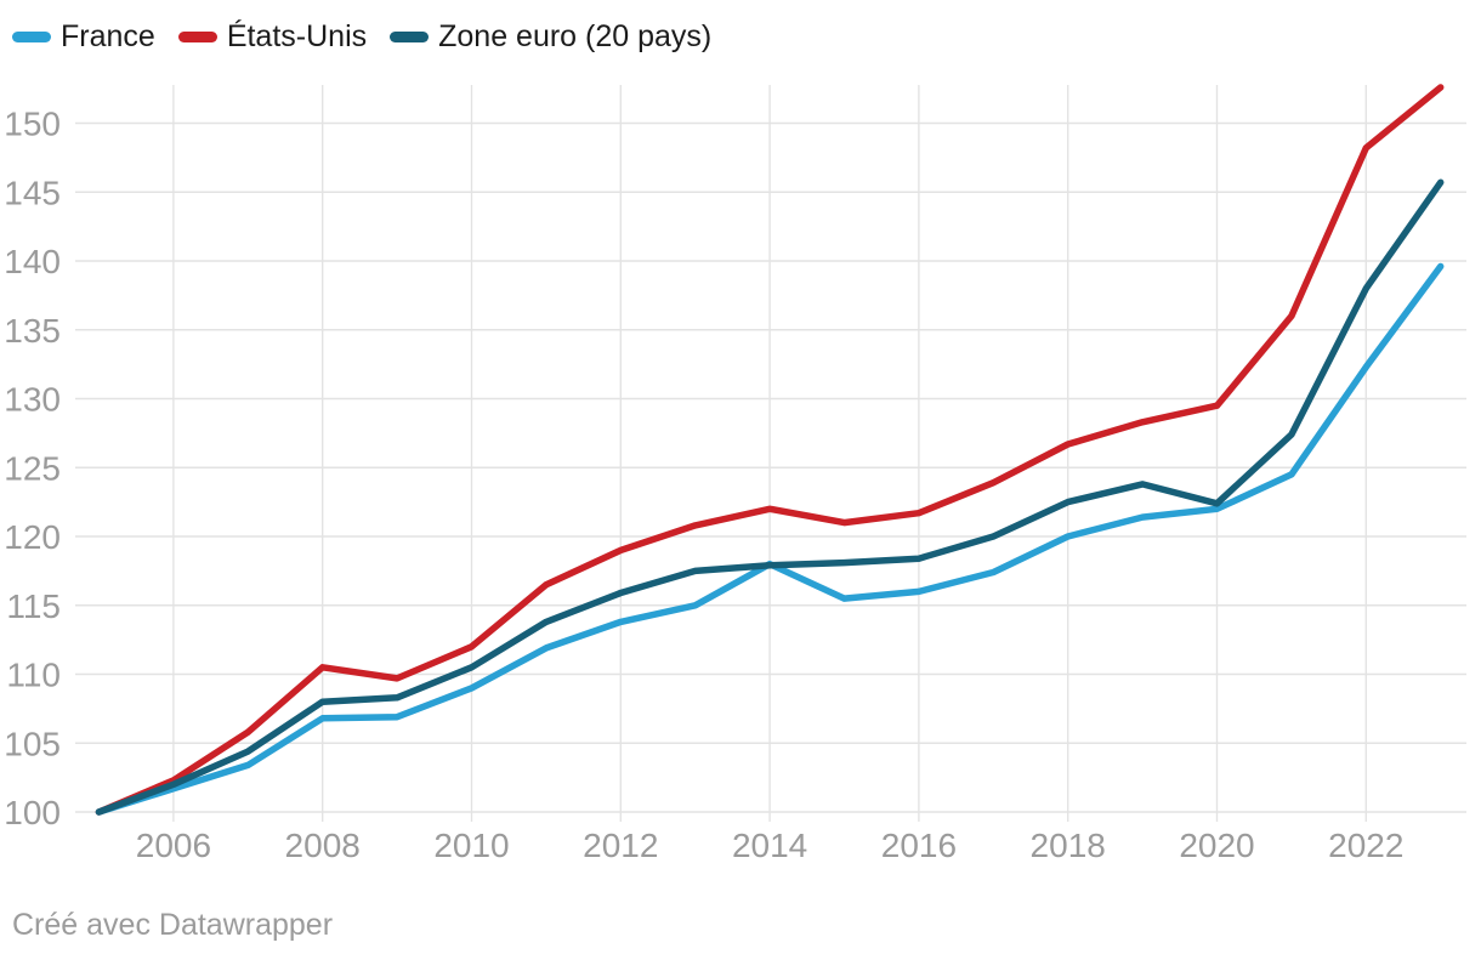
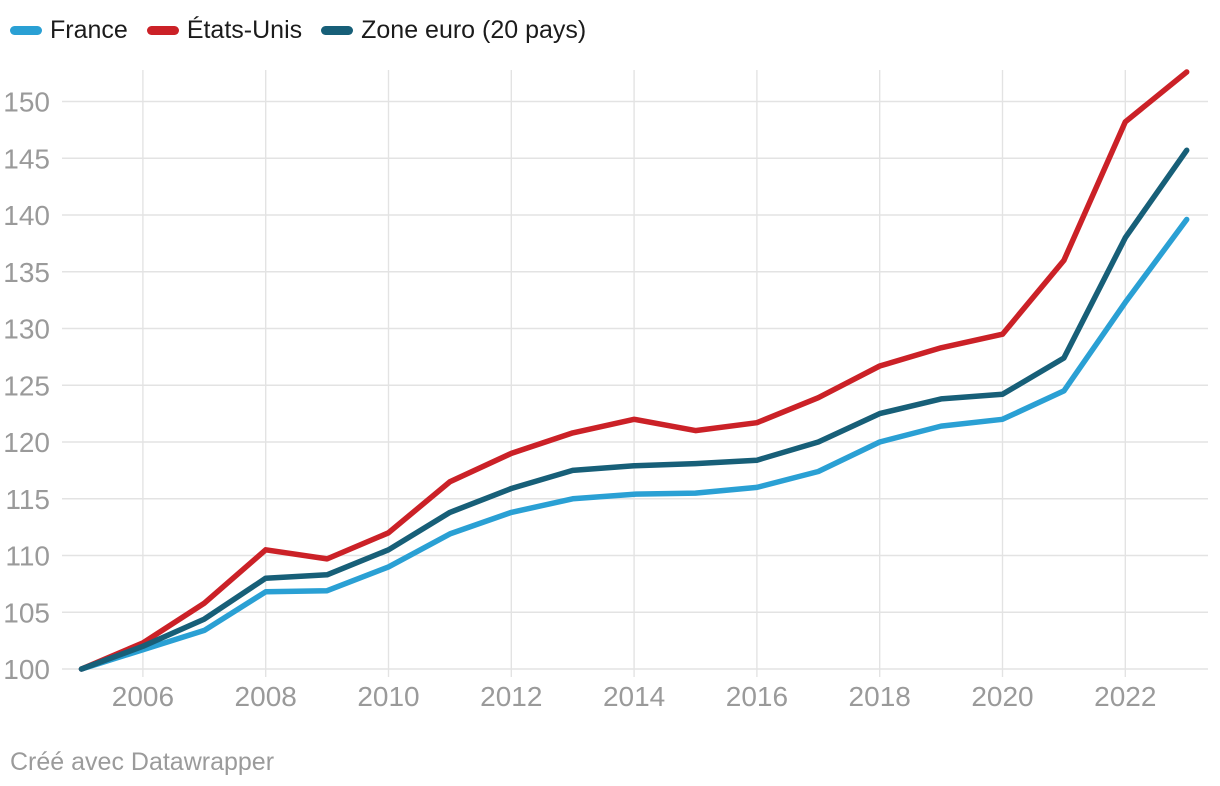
France/2014: 118.0 -> 115.4
Zone euro (20 pays)/2020: 122.4 -> 124.2
